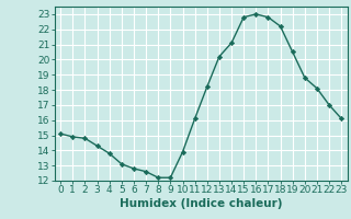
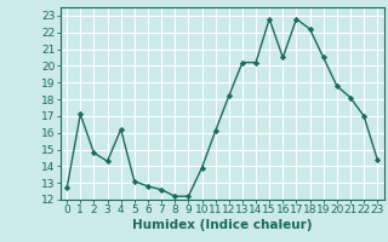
0: 15.1 -> 12.7
1: 14.9 -> 17.1
4: 13.8 -> 16.2
14: 21.1 -> 20.2
16: 23.0 -> 20.5
23: 16.1 -> 14.4
